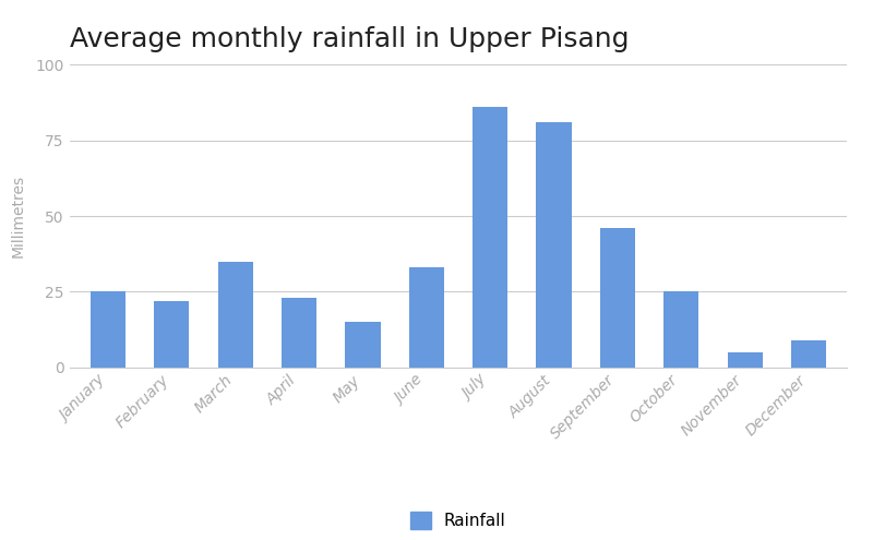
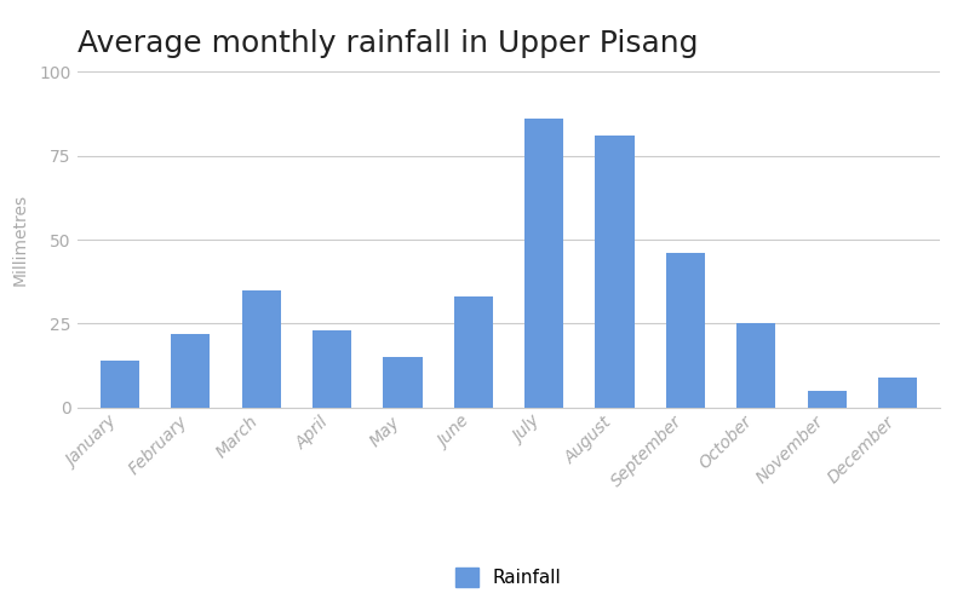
January: 25 -> 14
